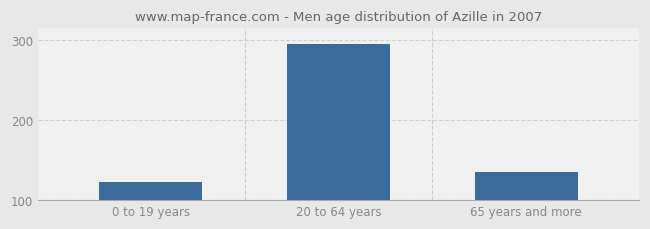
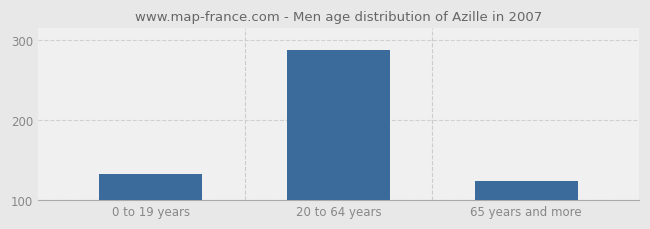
0 to 19 years: 122 -> 132
20 to 64 years: 296 -> 288
65 years and more: 135 -> 124
